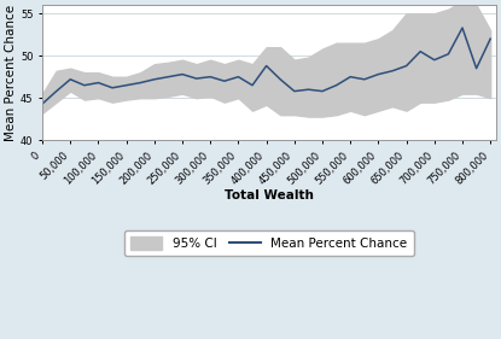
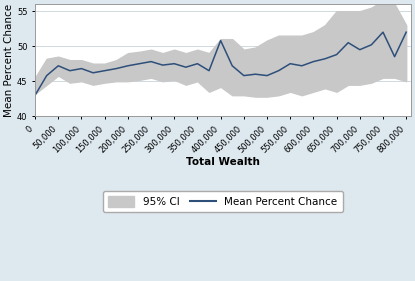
Mean Percent Chance/0: 44.3 -> 43.0
Mean Percent Chance/400,000: 48.8 -> 50.8
Mean Percent Chance/750,000: 53.3 -> 52.0
